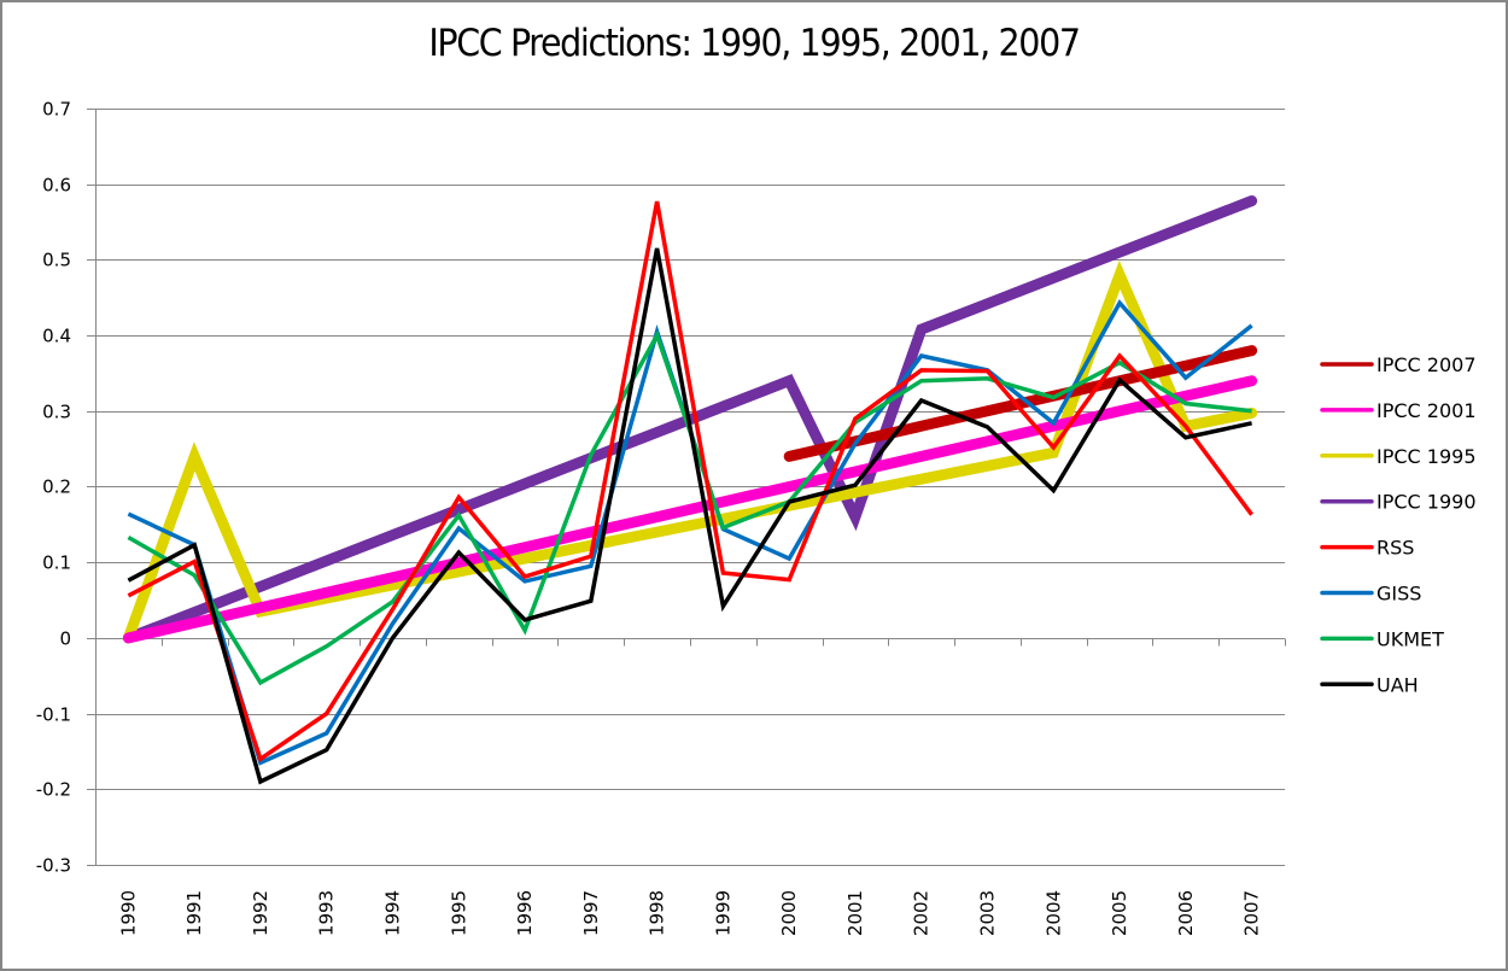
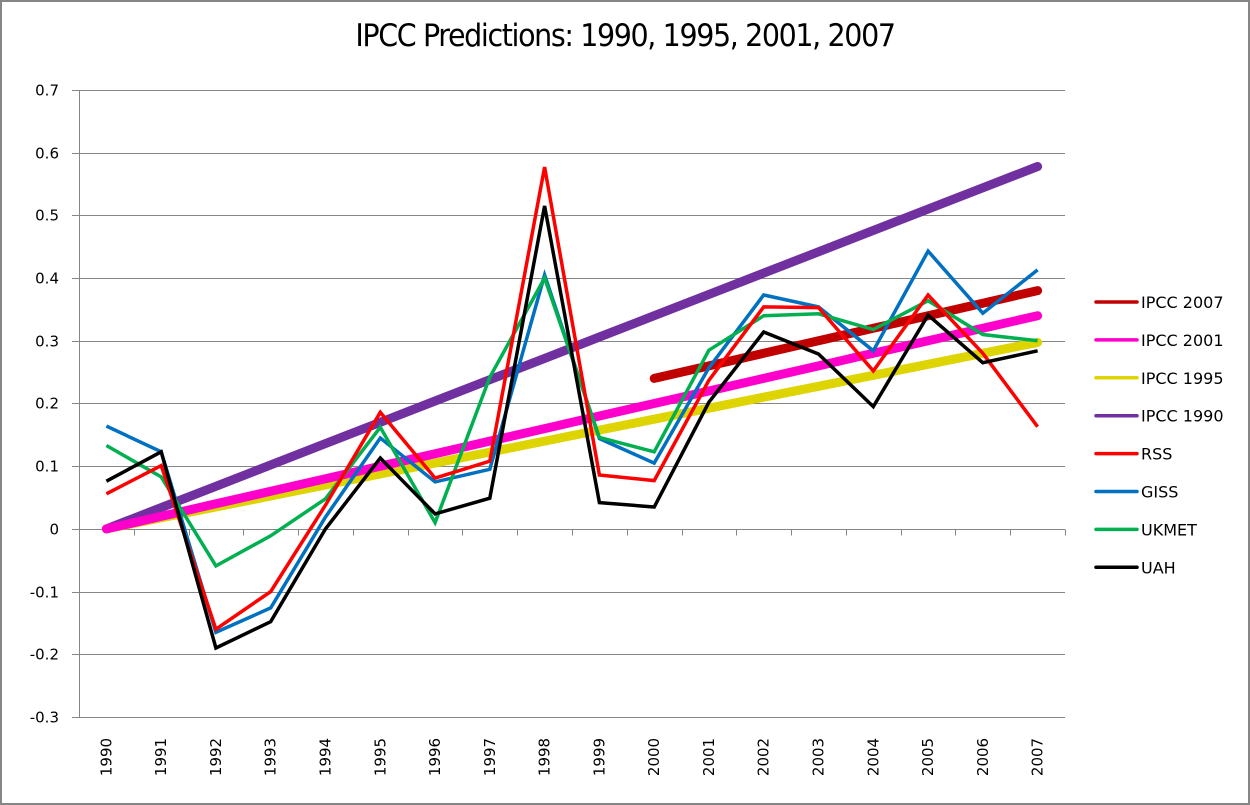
IPCC 1995/1991: 0.24 -> 0.02
UKMET/2000: 0.18 -> 0.12
UAH/2000: 0.18 -> 0.04
IPCC 1990/2001: 0.16 -> 0.37
RSS/2001: 0.29 -> 0.24
IPCC 1995/2005: 0.48 -> 0.26
